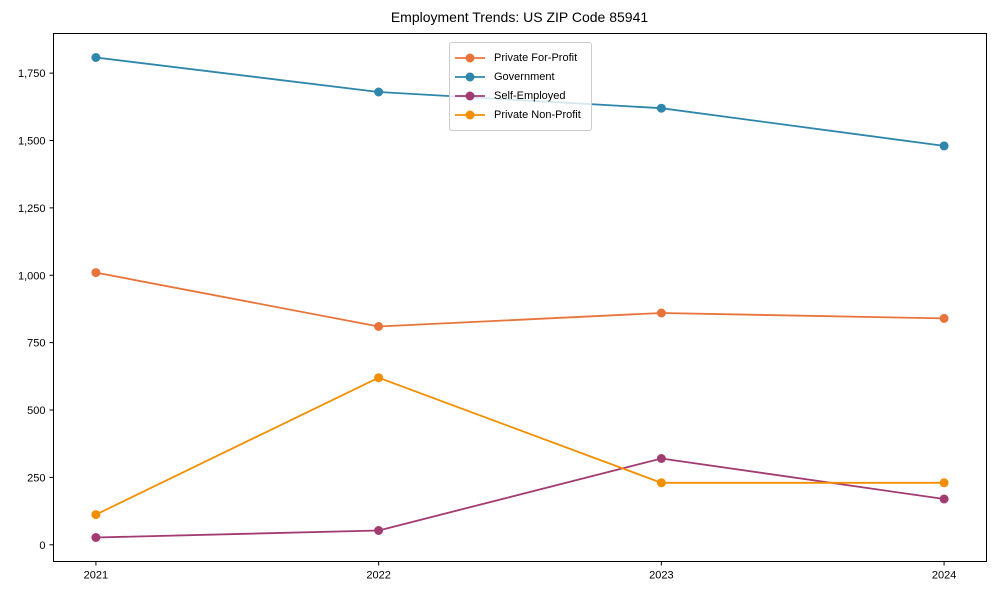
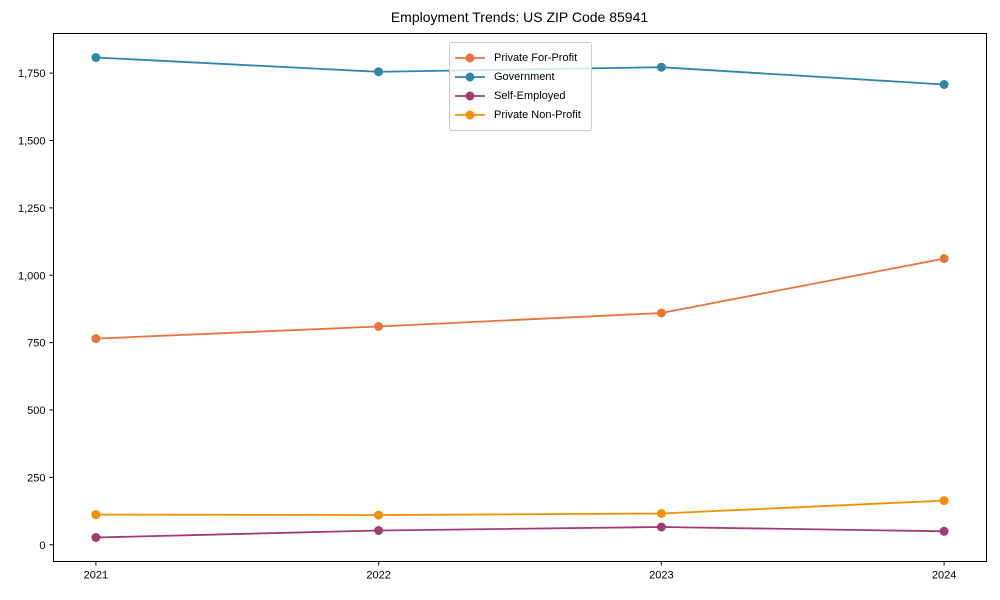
Private For-Profit/2021: 1010 -> 760
Government/2022: 1680 -> 1760
Private Non-Profit/2022: 620 -> 110
Government/2023: 1620 -> 1770
Self-Employed/2023: 320 -> 70
Private Non-Profit/2023: 230 -> 120
Private For-Profit/2024: 840 -> 1060
Government/2024: 1480 -> 1710
Self-Employed/2024: 170 -> 50
Private Non-Profit/2024: 230 -> 160
